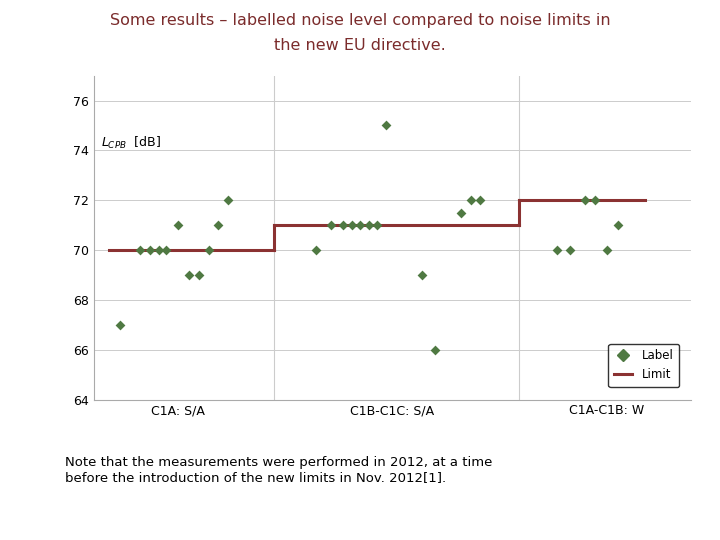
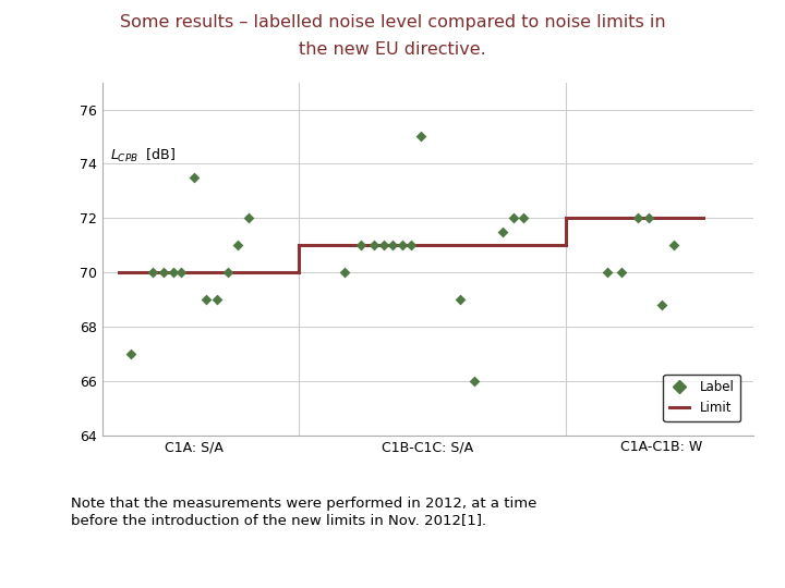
C1A: S/A: 71.0 -> 73.5
C1A-C1B: W: 70.0 -> 68.8
